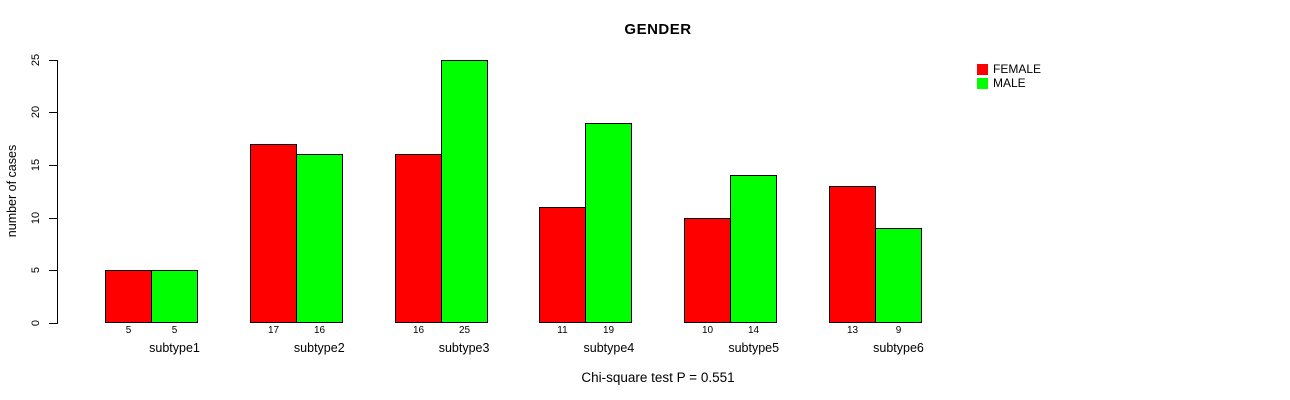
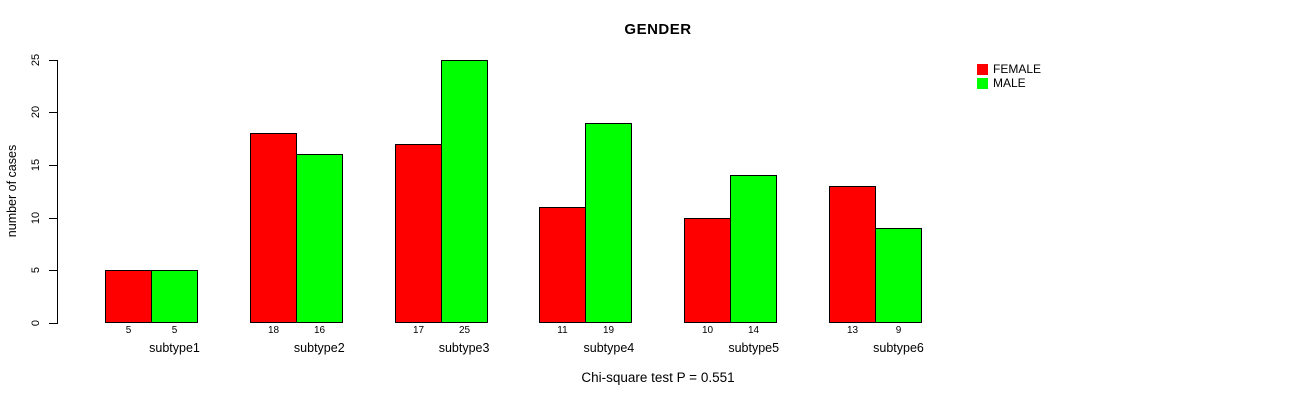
FEMALE/subtype2: 17 -> 18
FEMALE/subtype3: 16 -> 17
